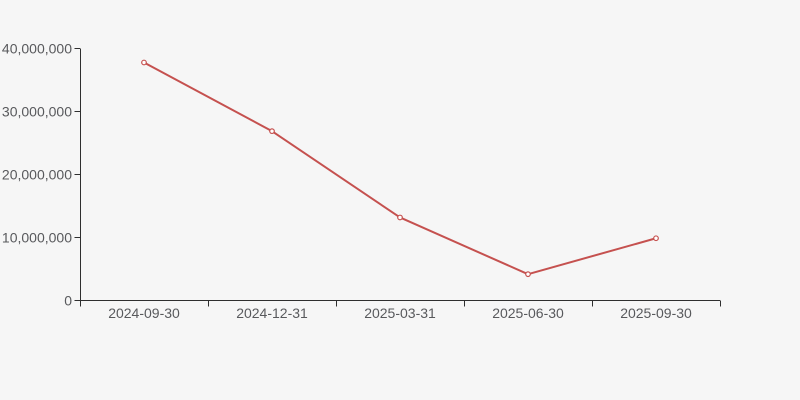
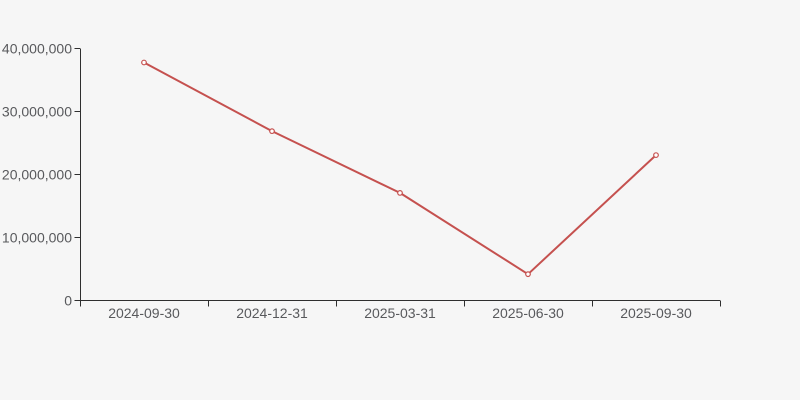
2025-03-31: 13000000 -> 17000000
2025-09-30: 10000000 -> 23000000
